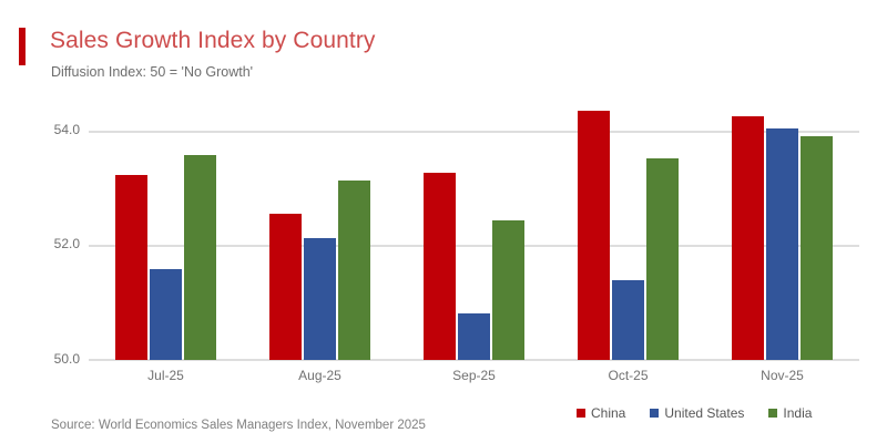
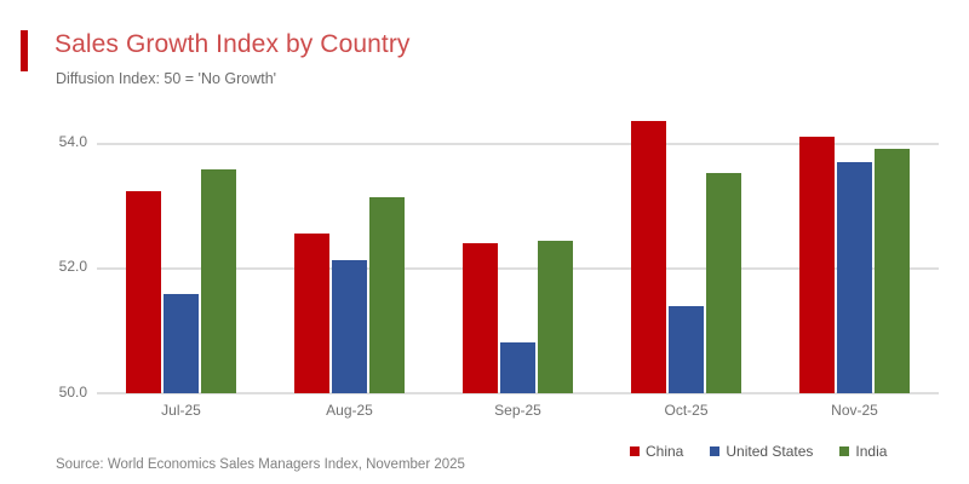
China/Sep-25: 53.3 -> 52.4
China/Nov-25: 54.2 -> 54.1
United States/Nov-25: 54.0 -> 53.7
